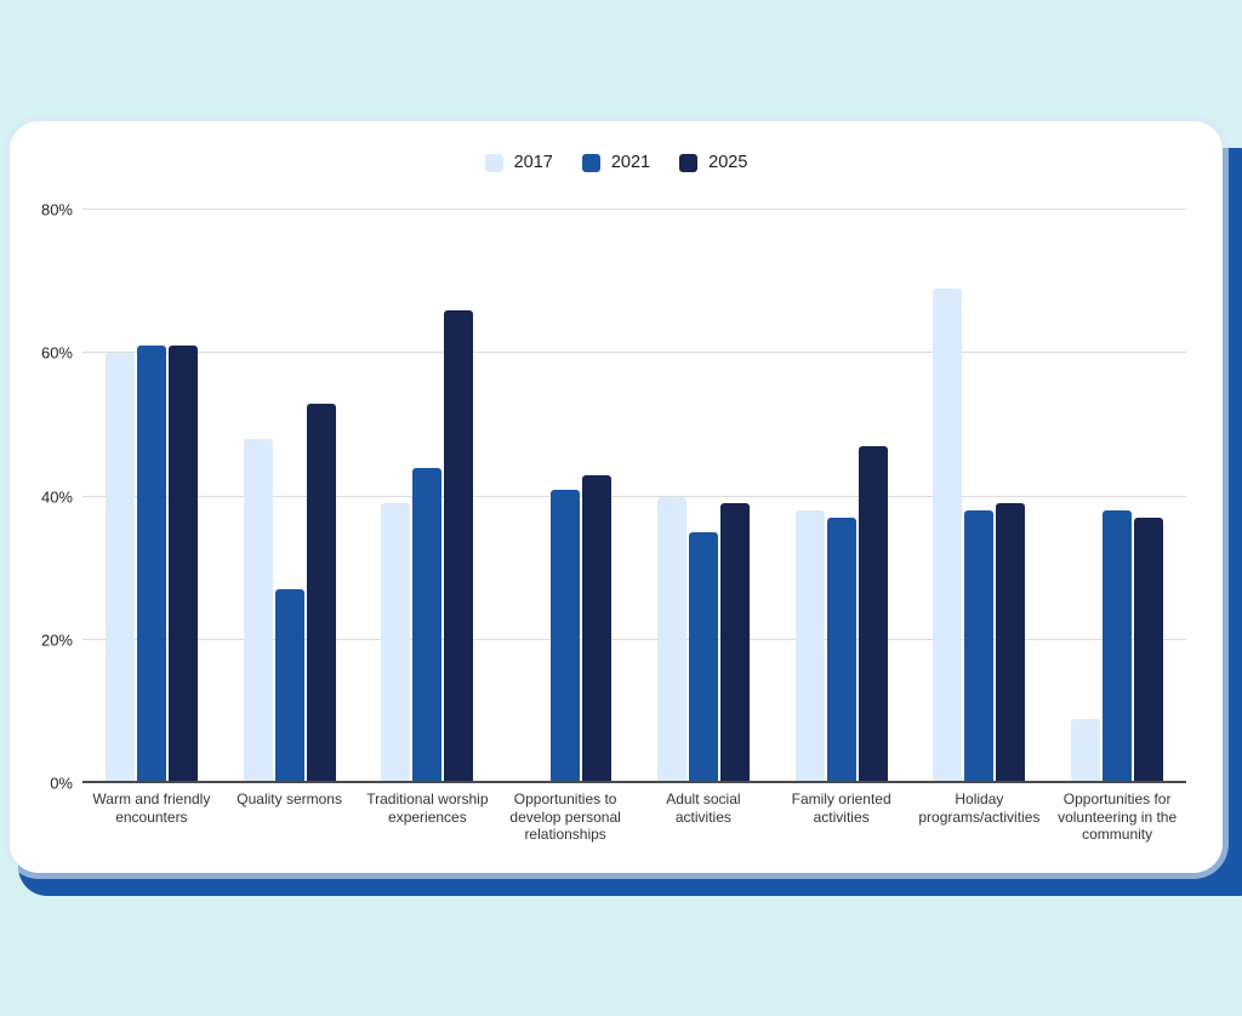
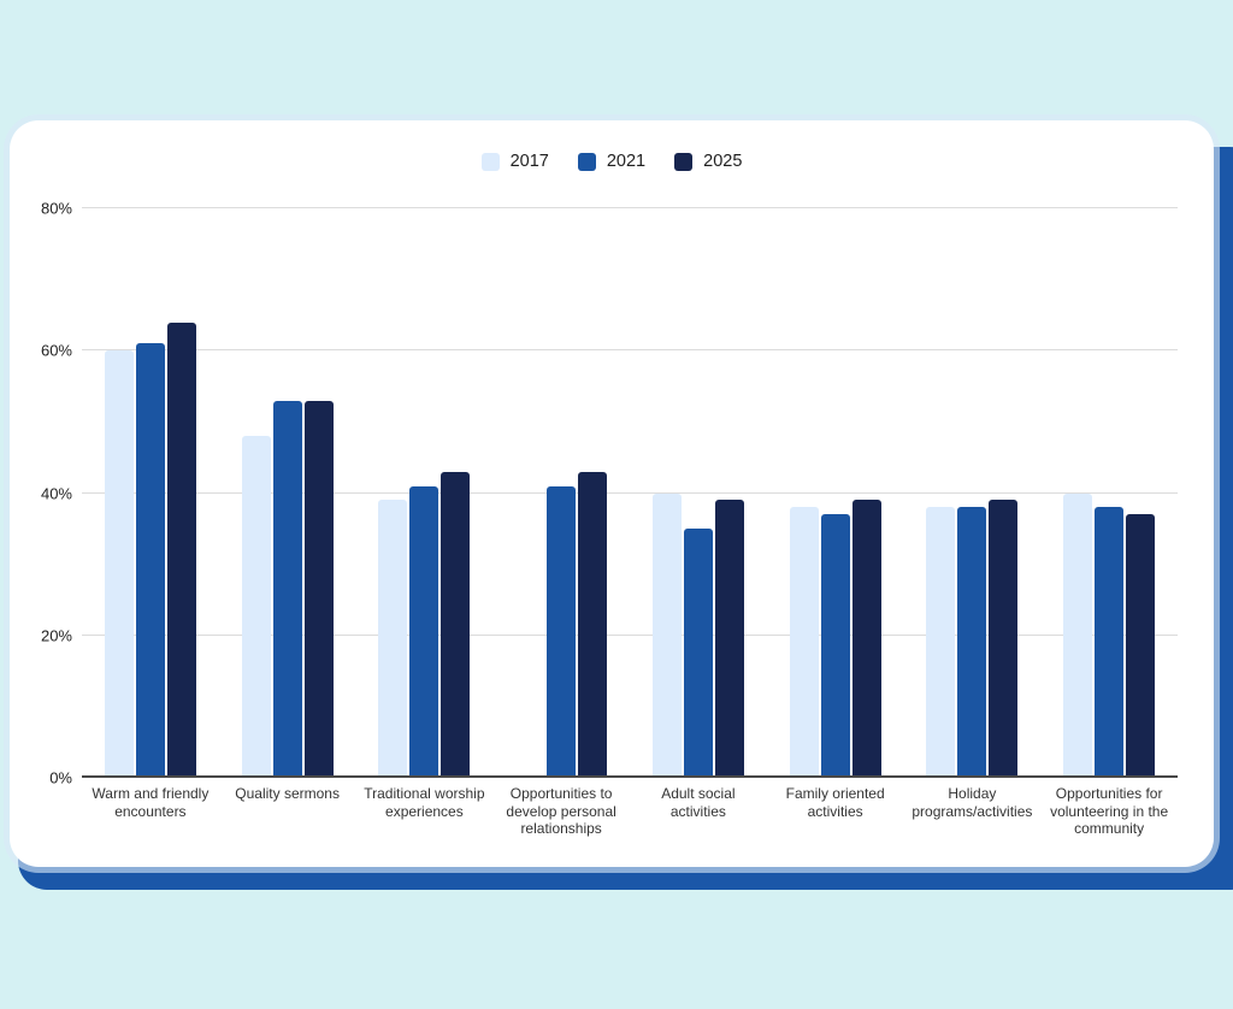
2025/Warm and friendly encounters: 61% -> 64%
2021/Quality sermons: 27% -> 53%
2021/Traditional worship experiences: 44% -> 41%
2025/Traditional worship experiences: 66% -> 43%
2025/Family oriented activities: 47% -> 39%
2017/Holiday programs/activities: 69% -> 38%
2017/Opportunities for volunteering in the community: 9% -> 40%
